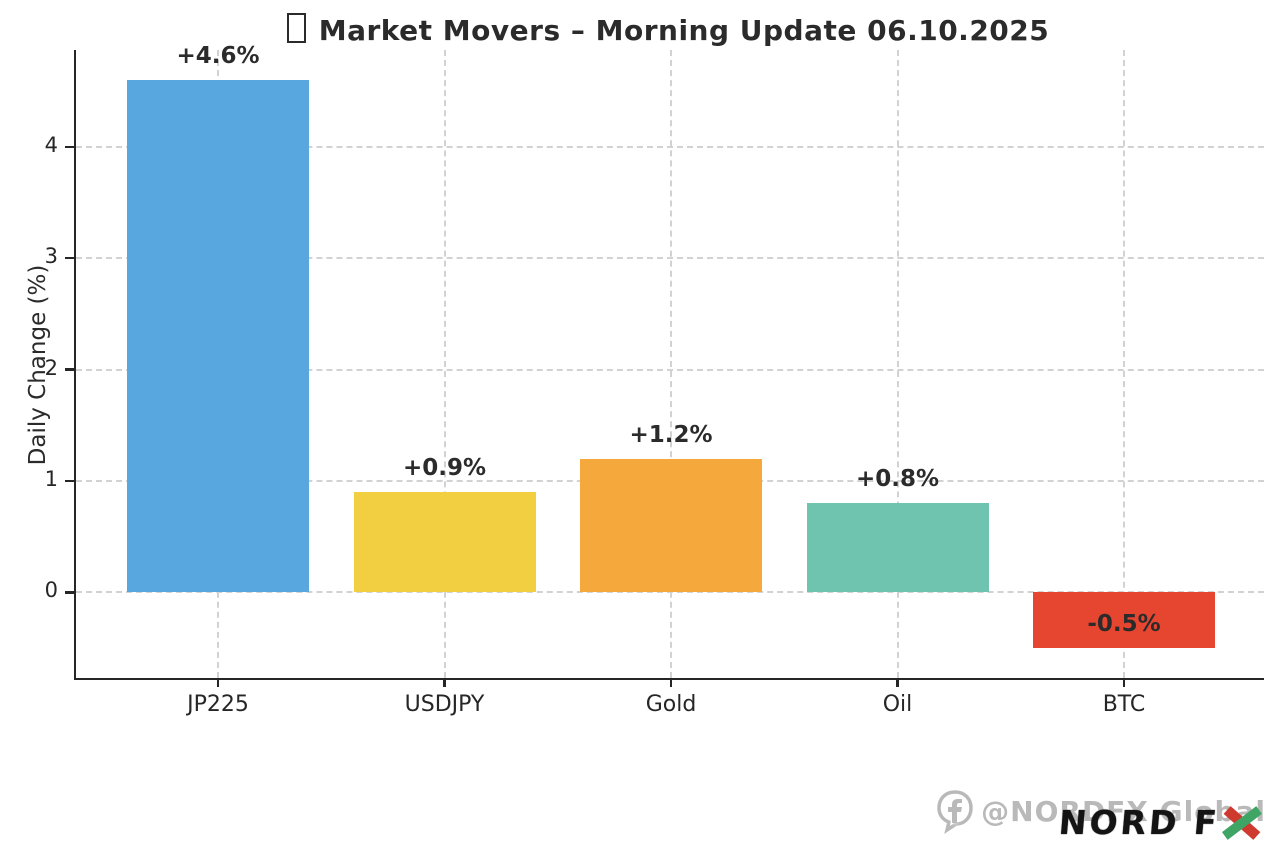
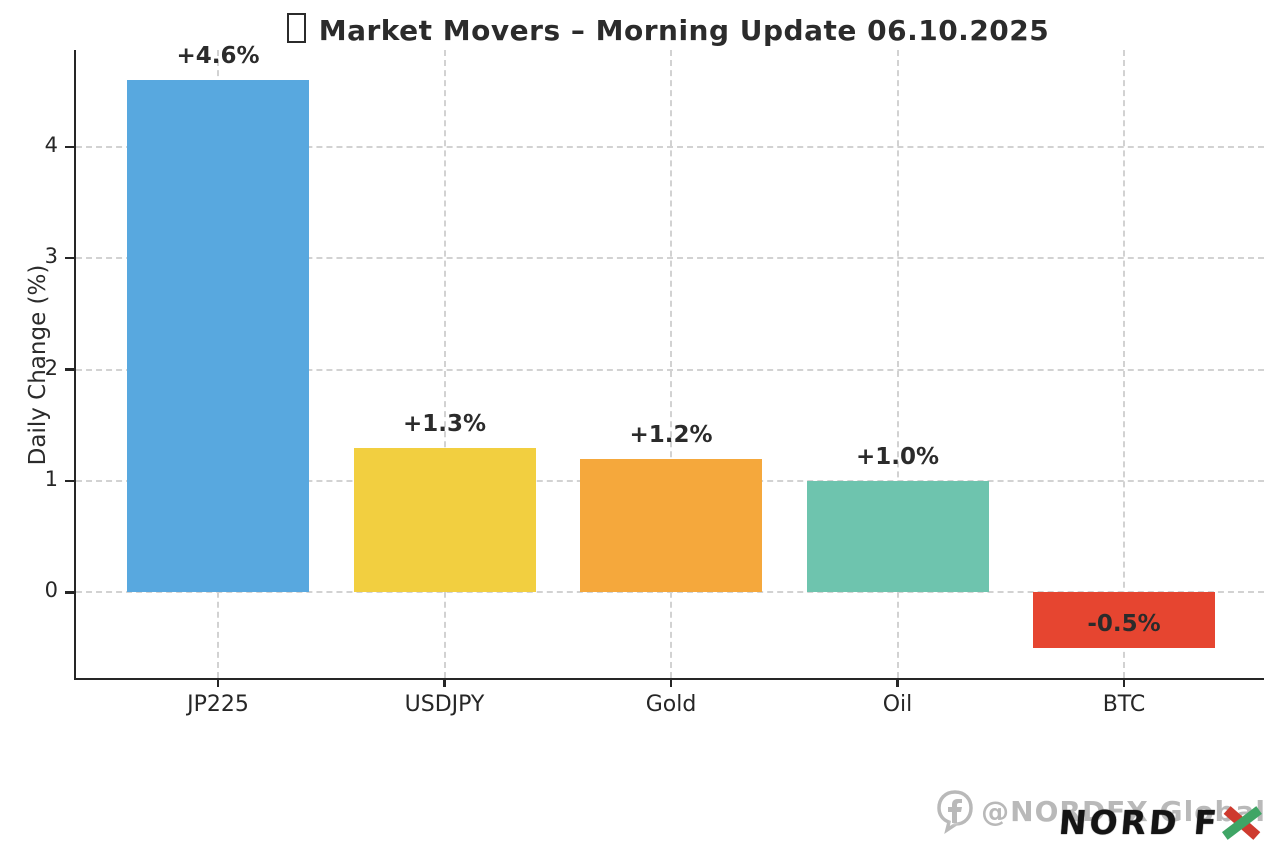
USDJPY: +0.9% -> +1.3%
Oil: +0.8% -> +1.0%
